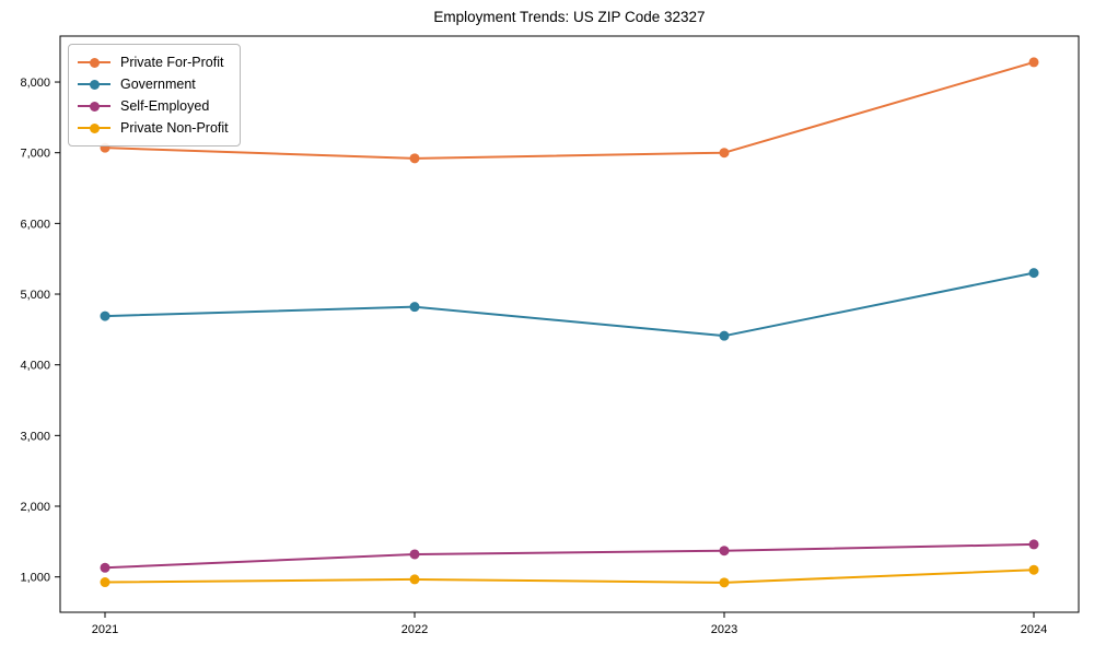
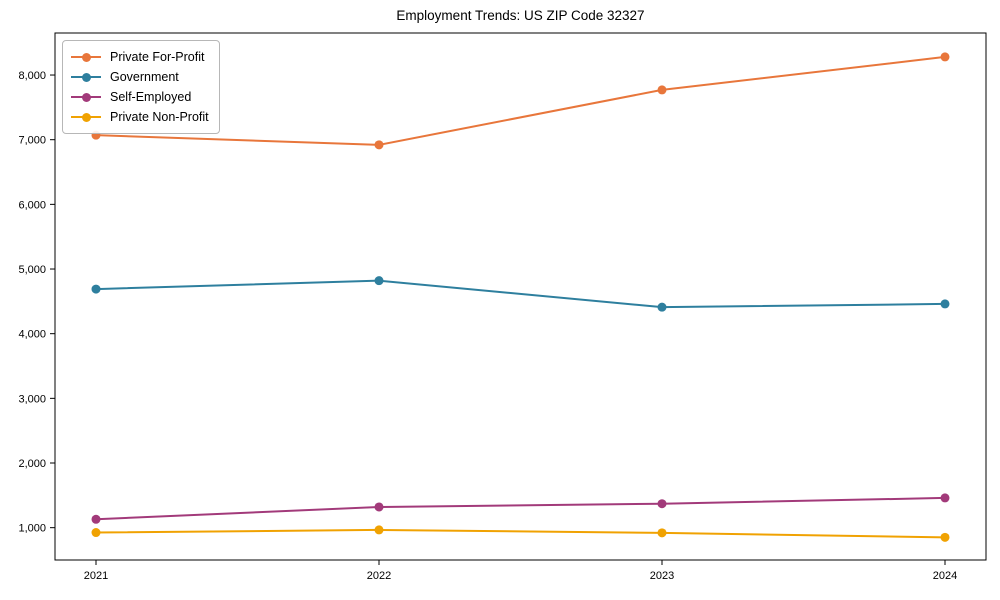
Private For-Profit/2023: 7000 -> 7800
Government/2024: 5300 -> 4500
Private Non-Profit/2024: 1100 -> 800
